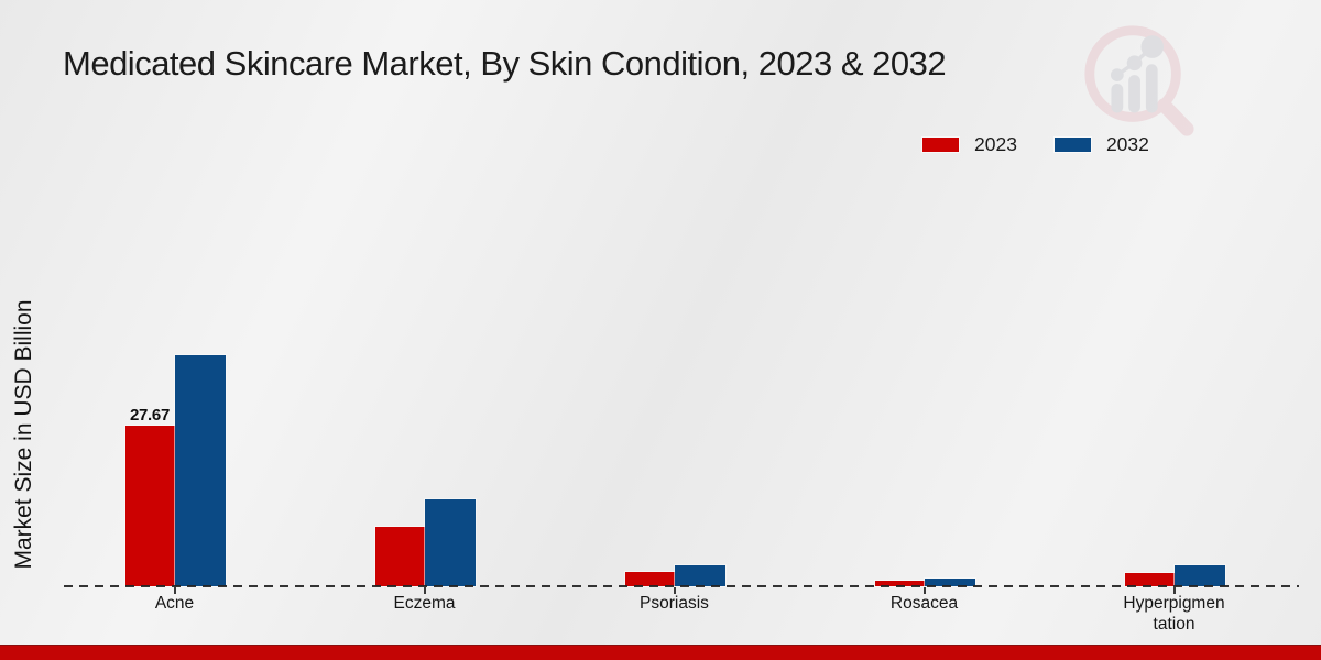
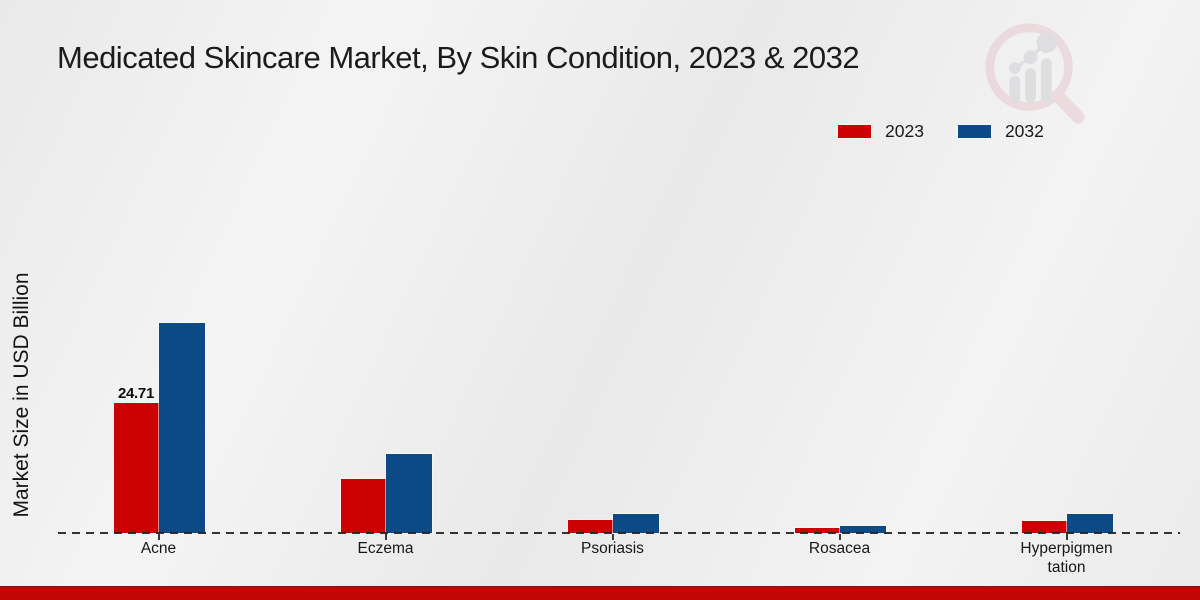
2023/Acne: 27.67 -> 24.71
